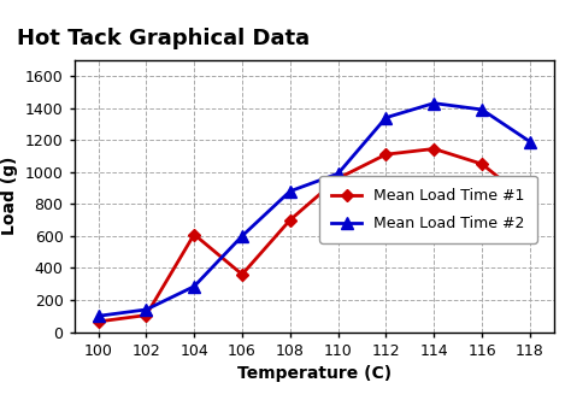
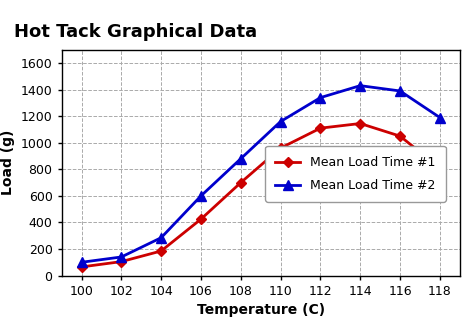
Mean Load Time #1/104: 610 -> 180
Mean Load Time #1/106: 360 -> 420
Mean Load Time #2/110: 990 -> 1160
